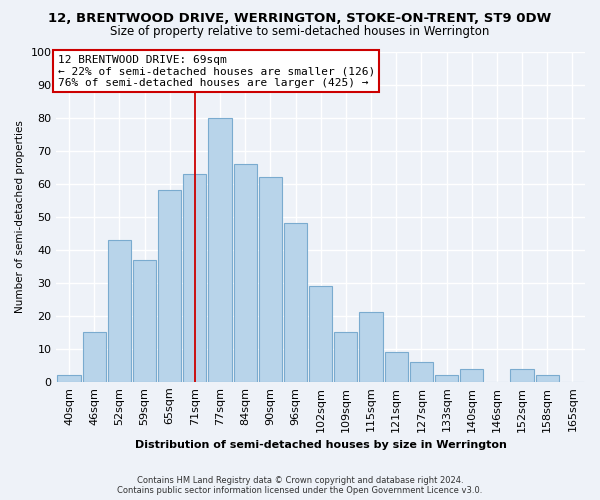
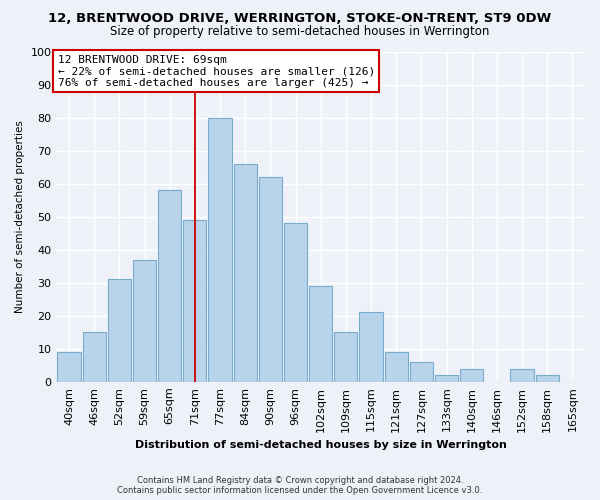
40sqm: 2 -> 9
52sqm: 43 -> 31
71sqm: 63 -> 49
